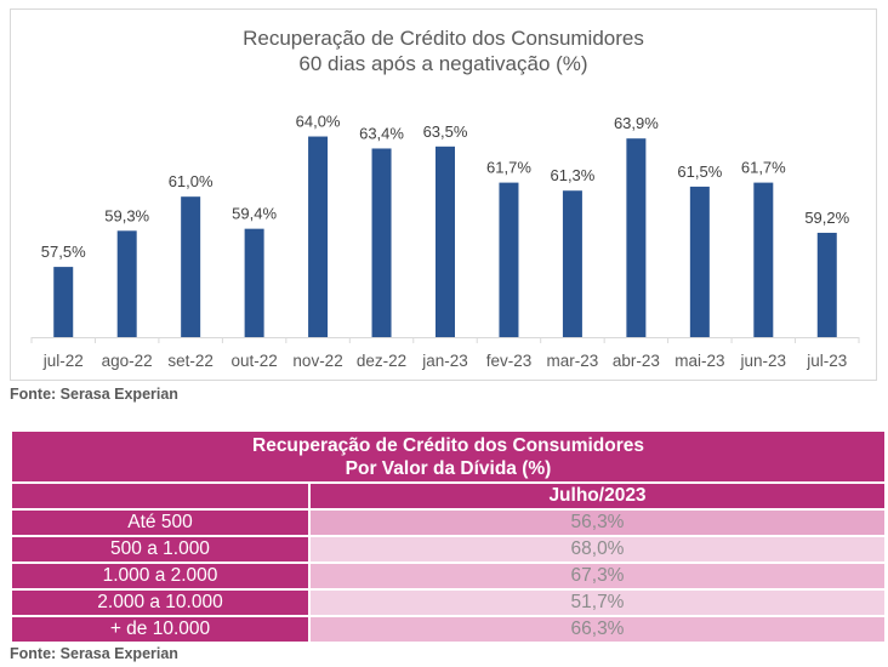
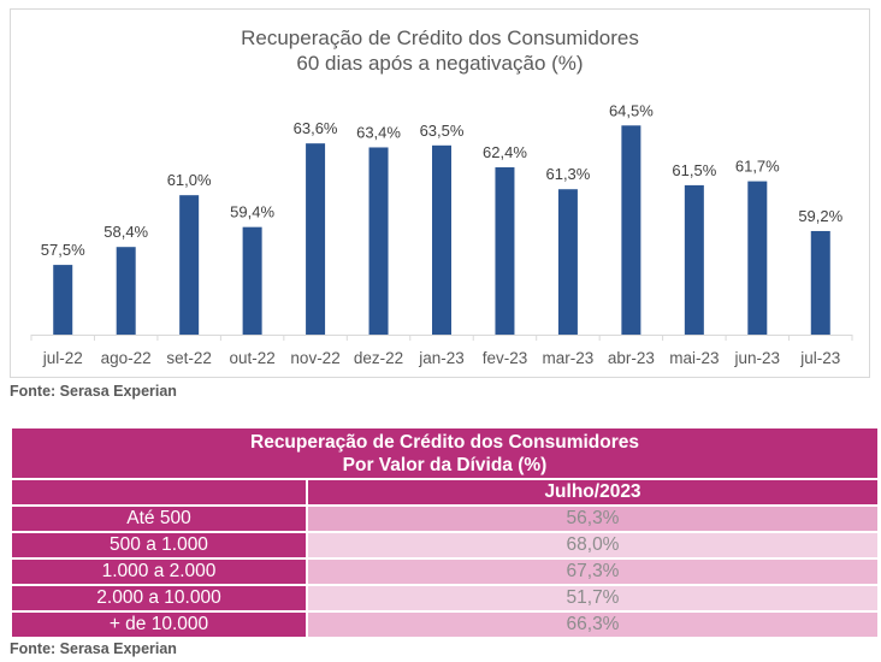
ago-22: 59,3% -> 58,4%
nov-22: 64,0% -> 63,6%
fev-23: 61,7% -> 62,4%
abr-23: 63,9% -> 64,5%
